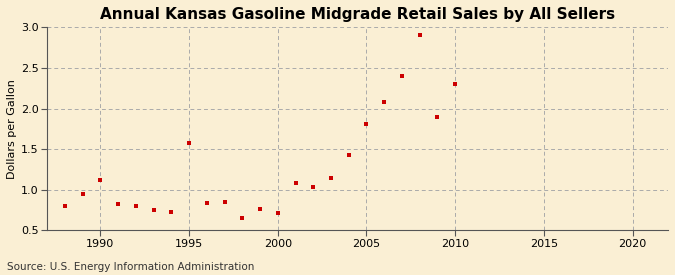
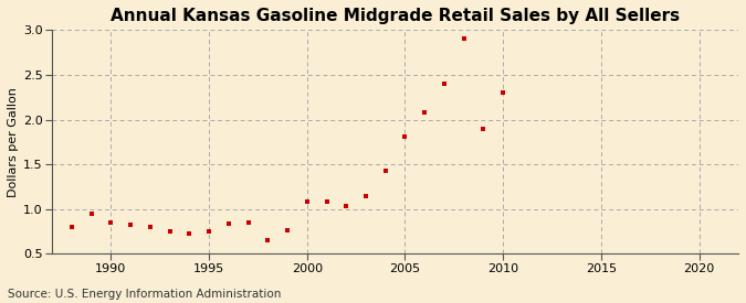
1990: 1.12 -> 0.85
1995: 1.58 -> 0.75
2000: 0.72 -> 1.09
